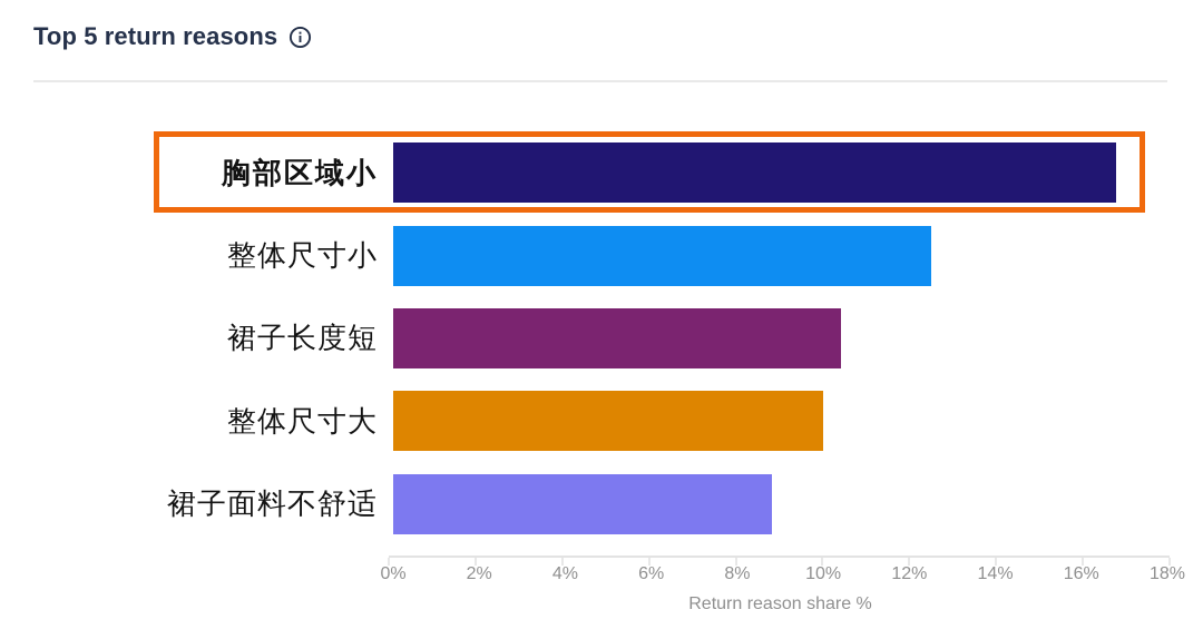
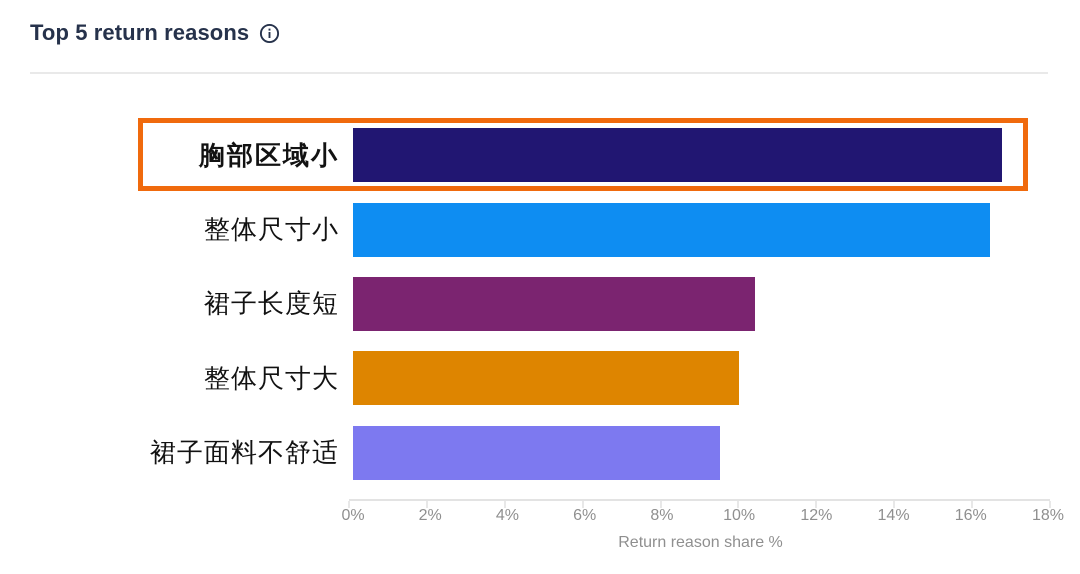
整体尺寸小: 12.5% -> 16.5%
裙子面料不舒适: 8.8% -> 9.5%
